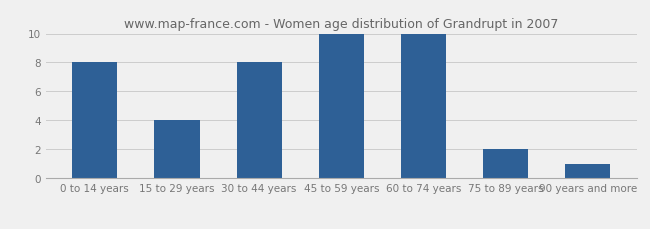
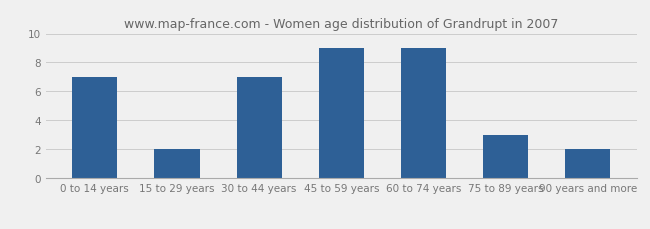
0 to 14 years: 8 -> 7
15 to 29 years: 4 -> 2
30 to 44 years: 8 -> 7
45 to 59 years: 10 -> 9
60 to 74 years: 10 -> 9
75 to 89 years: 2 -> 3
90 years and more: 1 -> 2
